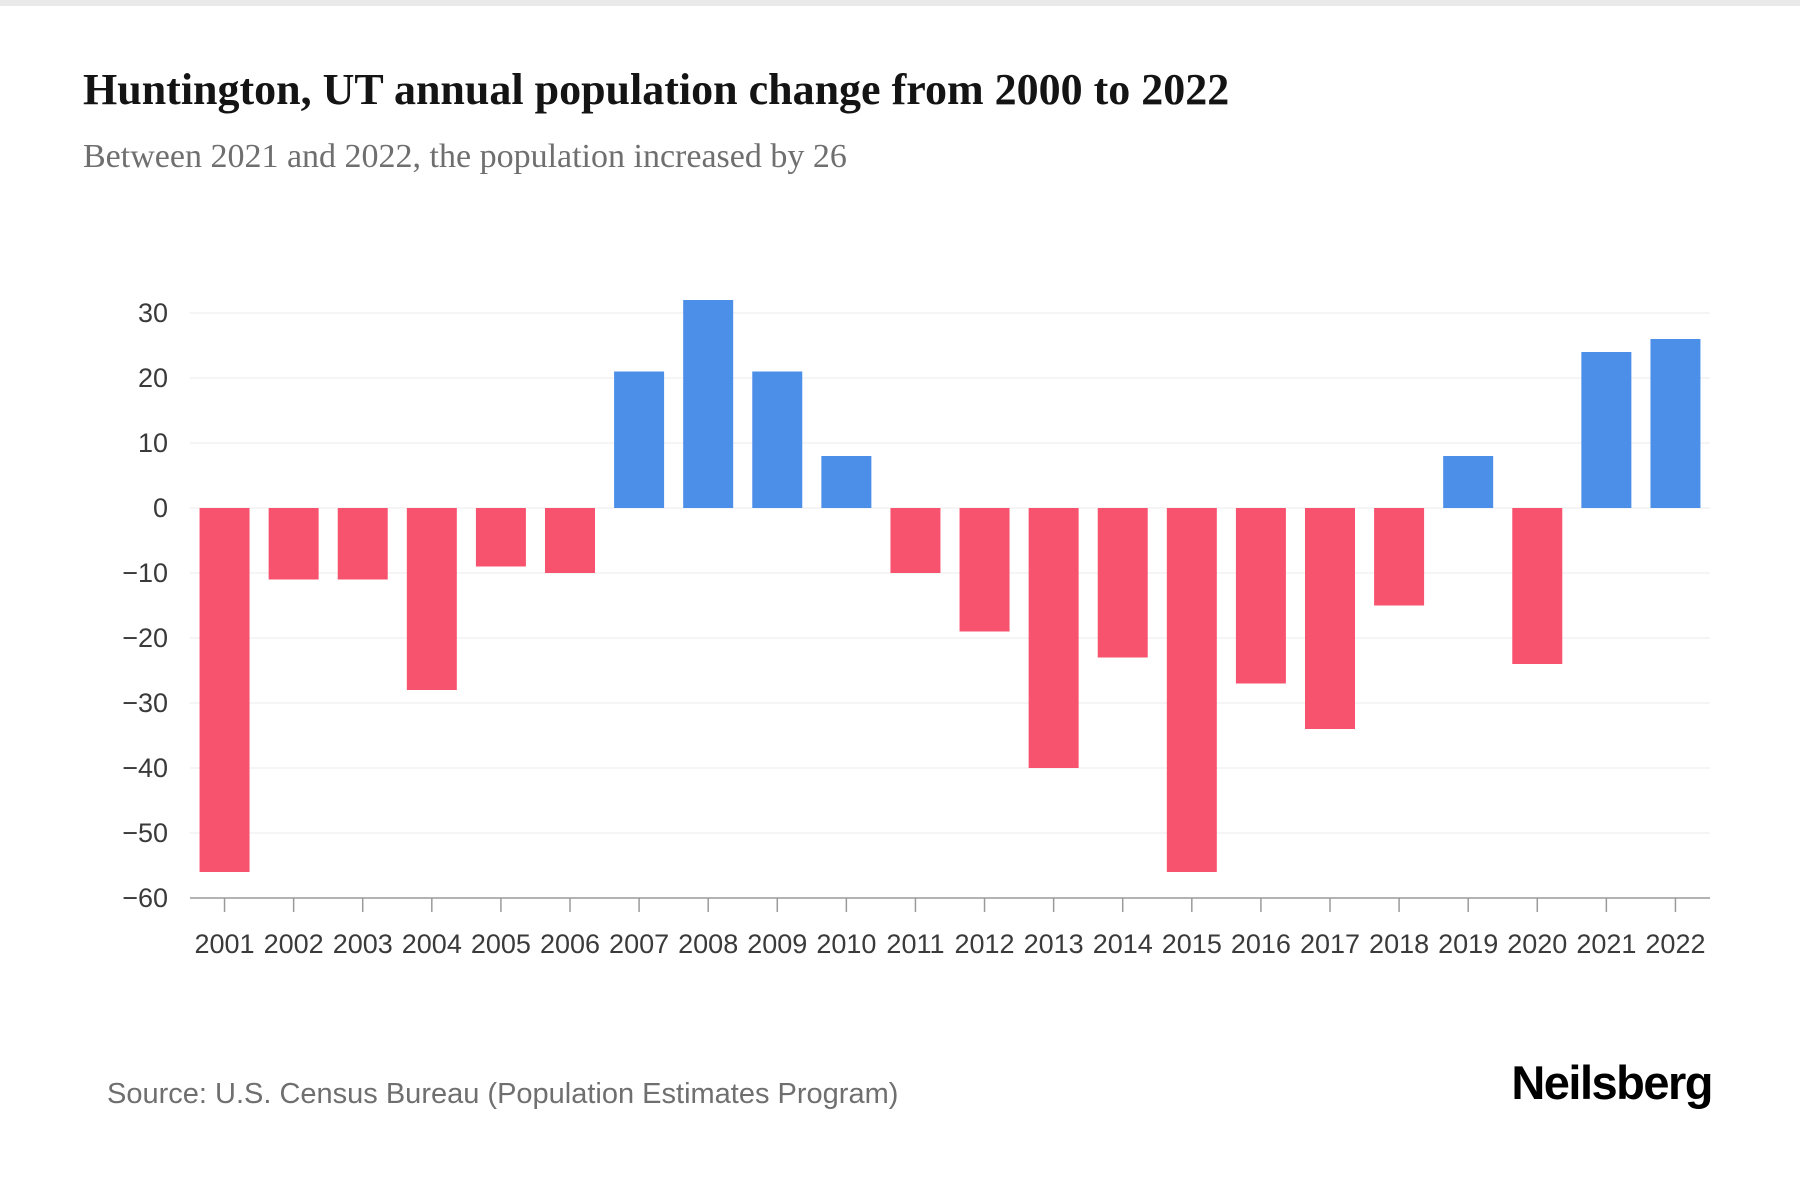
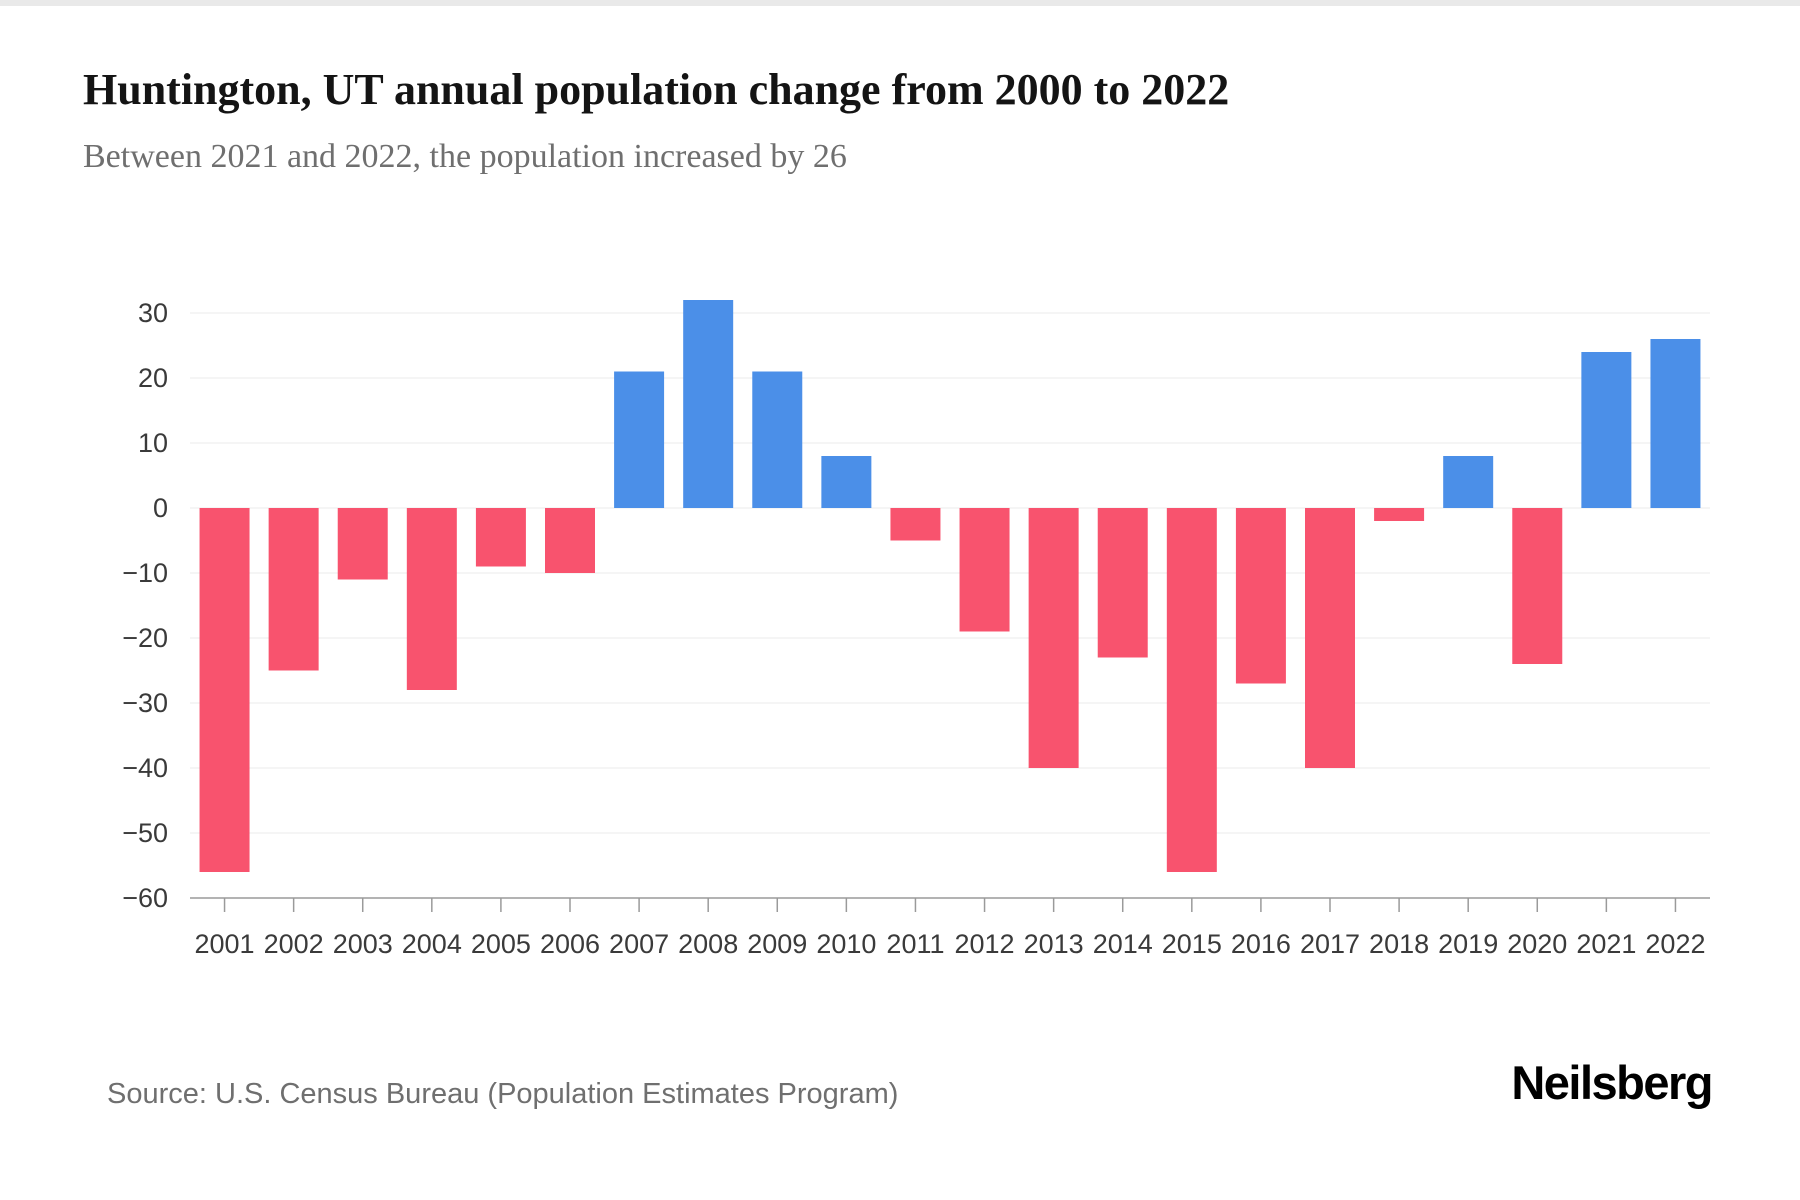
2002: -11 -> -25
2011: -10 -> -5
2017: -34 -> -40
2018: -15 -> -2
